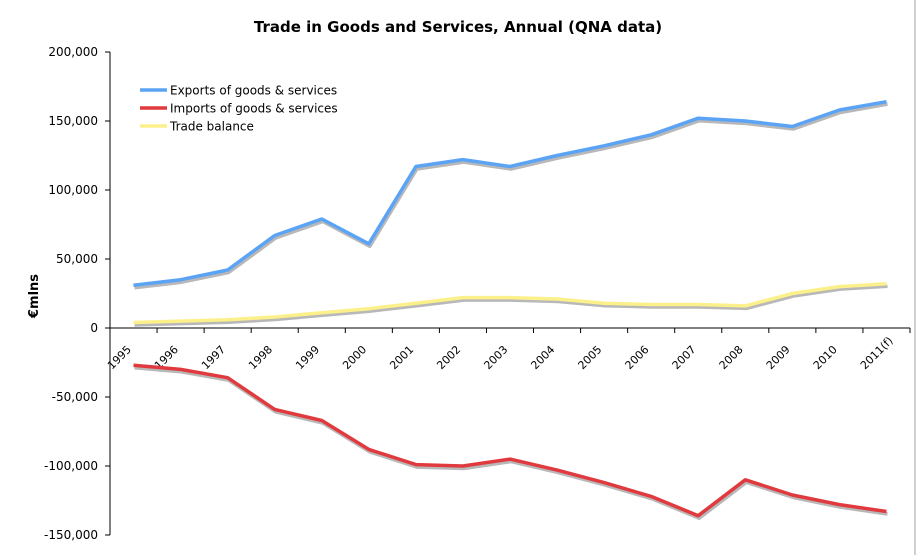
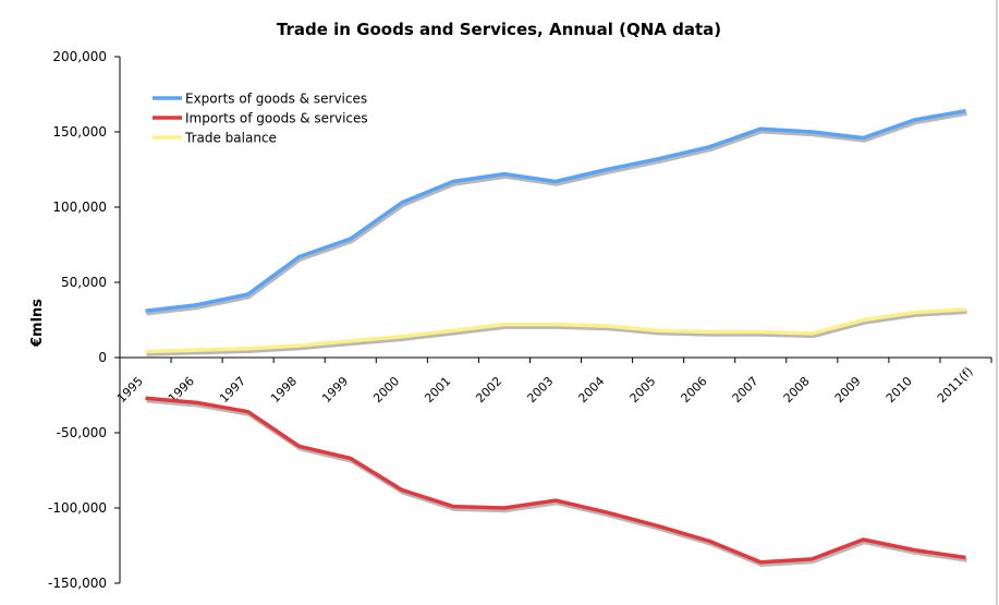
Exports of goods & services/2000: 61000 -> 103000
Imports of goods & services/2008: -110000 -> -134000
